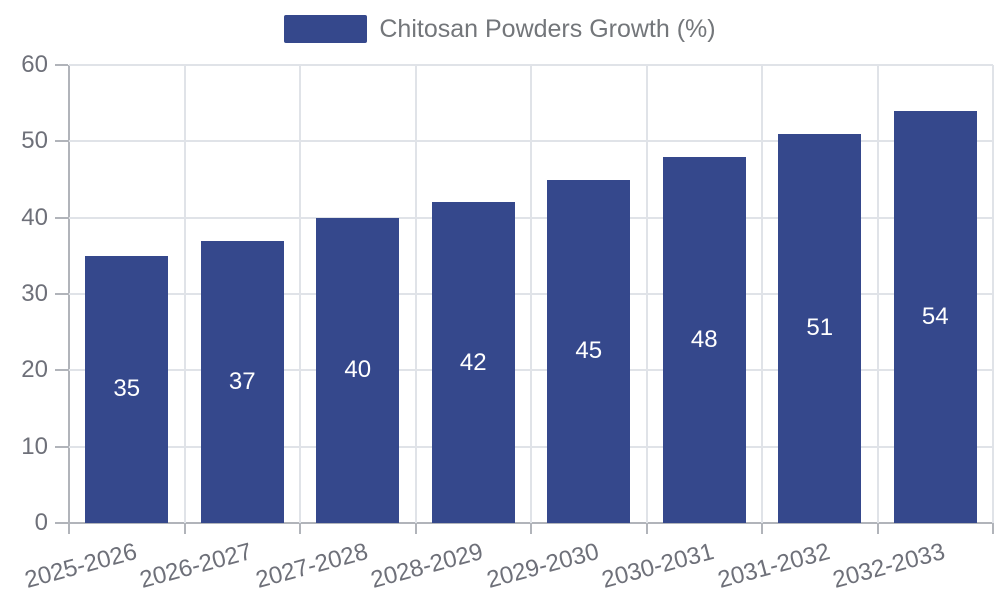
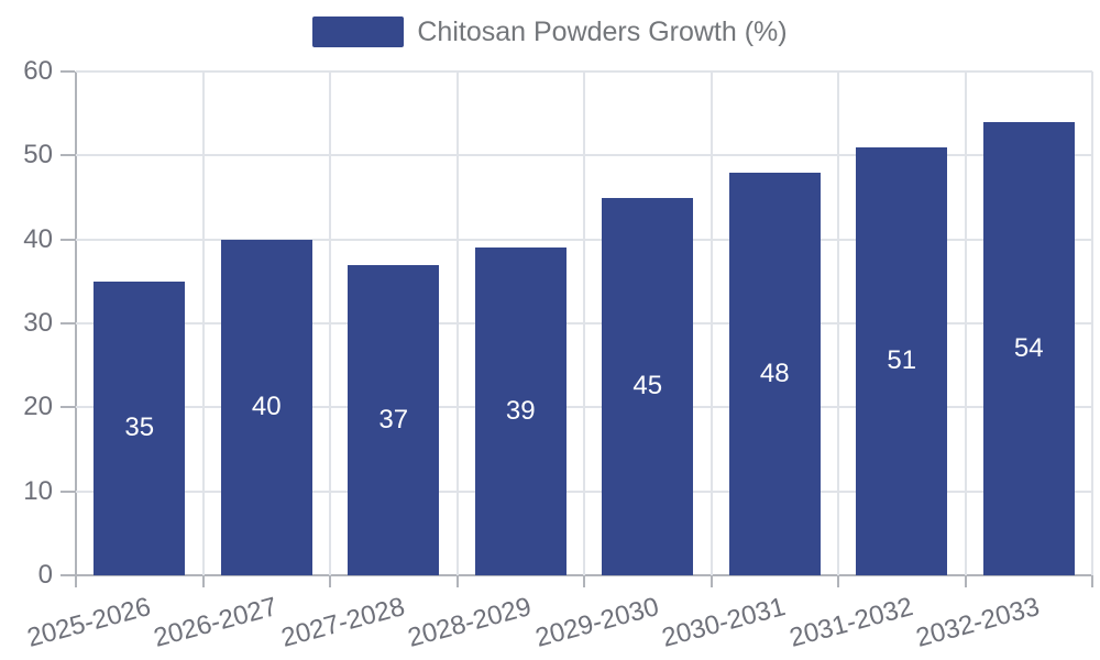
2026-2027: 37 -> 40
2027-2028: 40 -> 37
2028-2029: 42 -> 39
